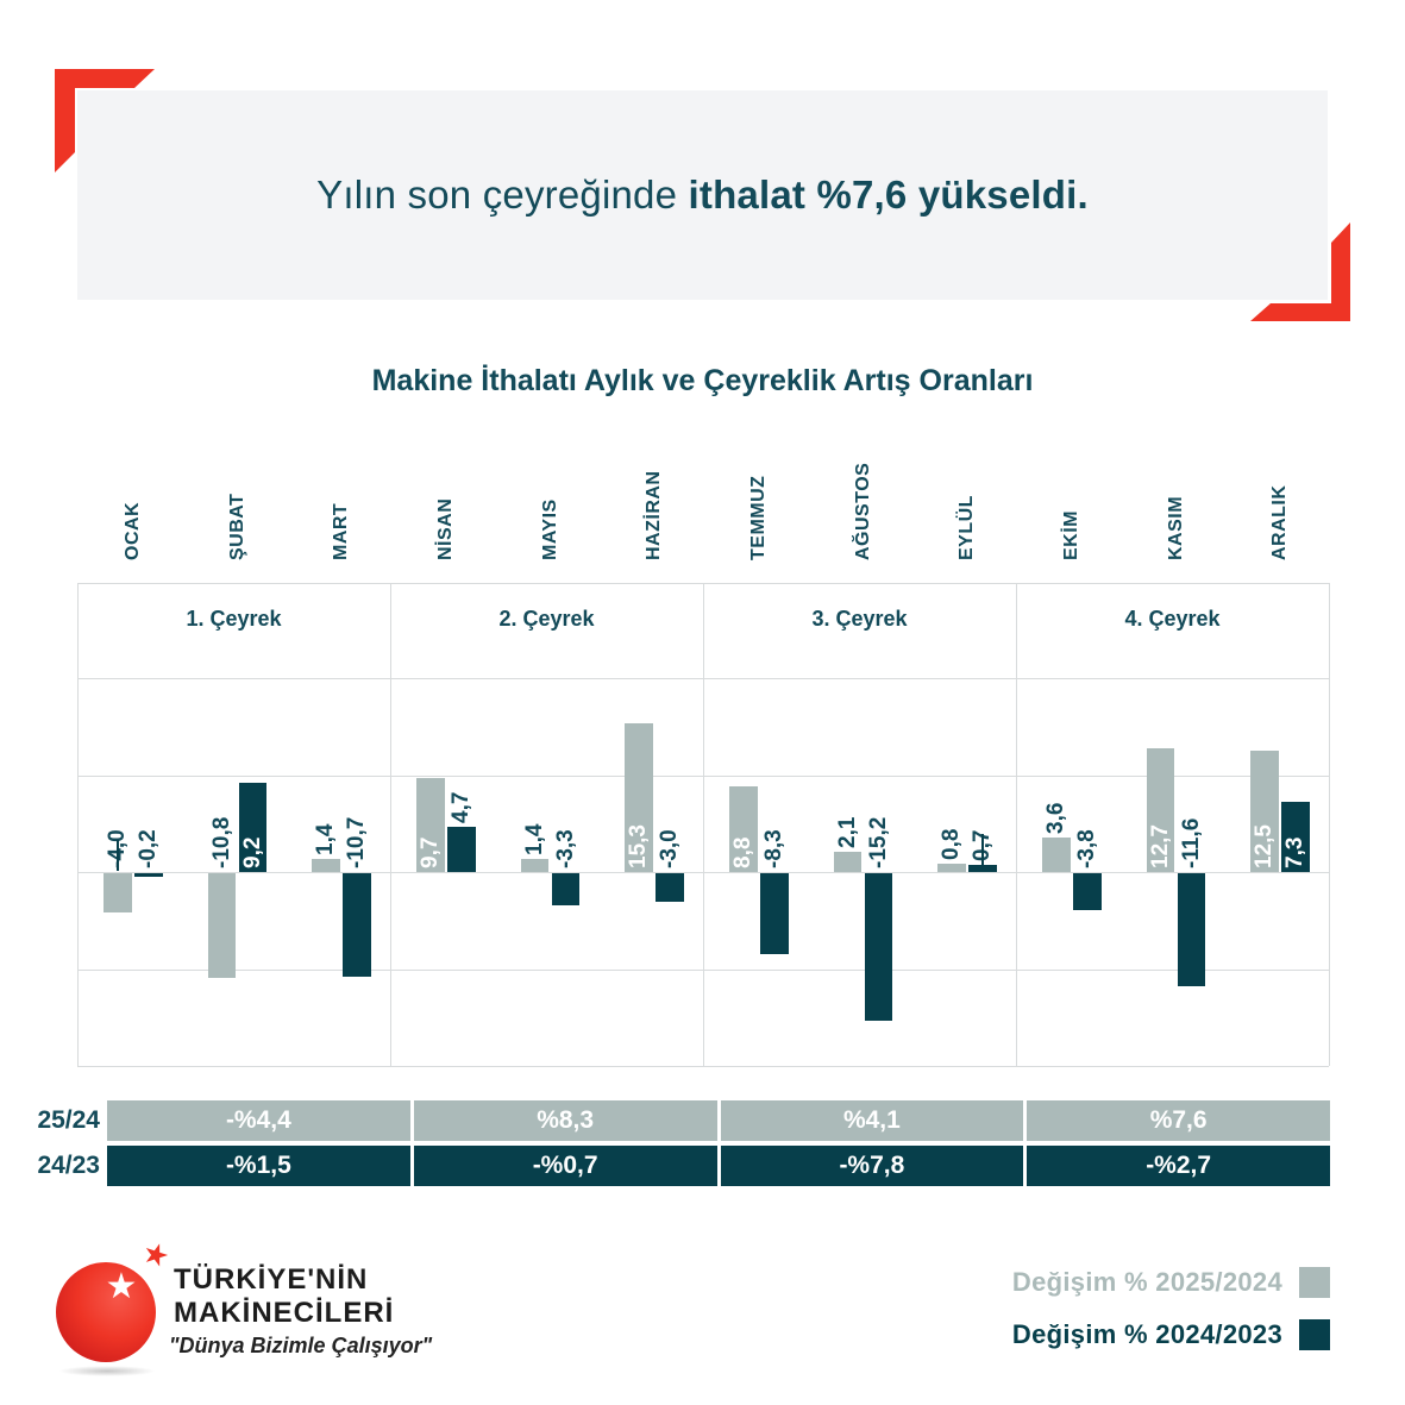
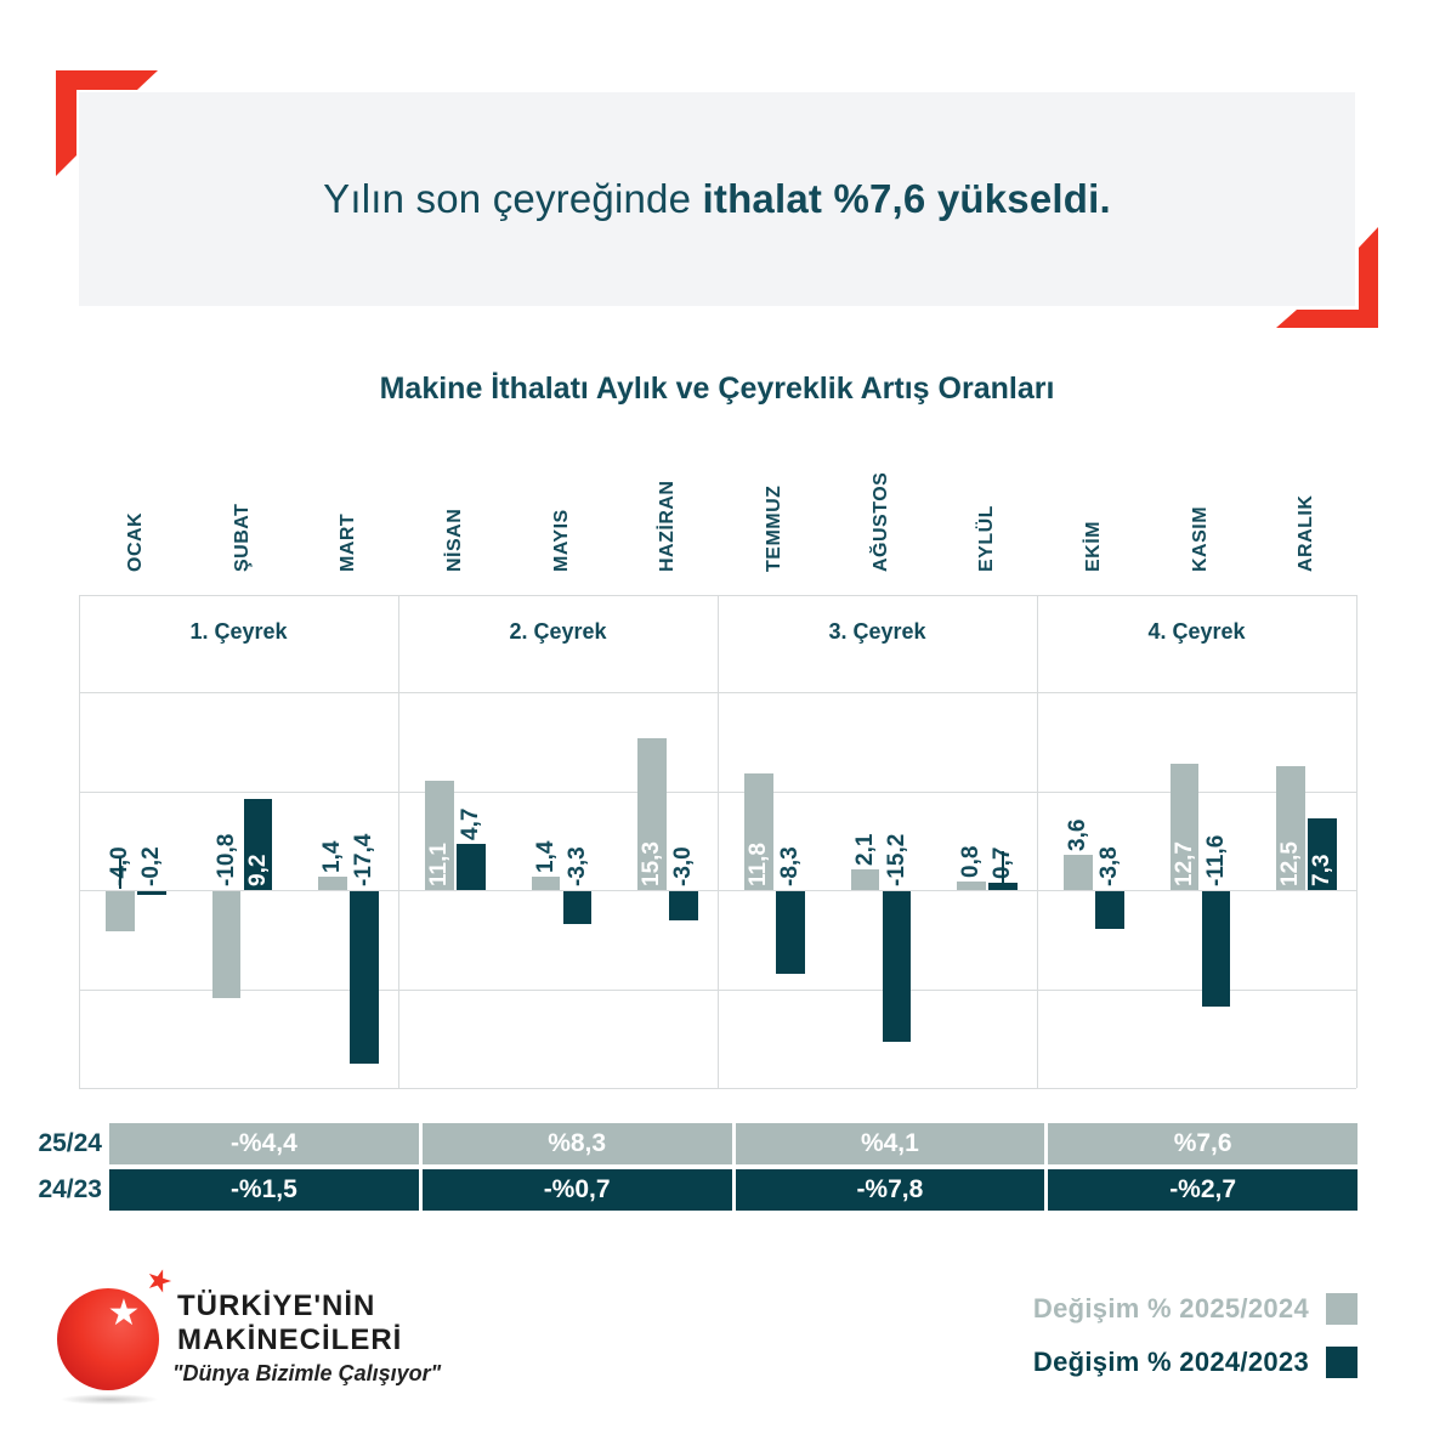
Değişim % 2024/2023/MART: -10,7 -> -17,4
Değişim % 2025/2024/NİSAN: 9,7 -> 11,1
Değişim % 2025/2024/TEMMUZ: 8,8 -> 11,8
